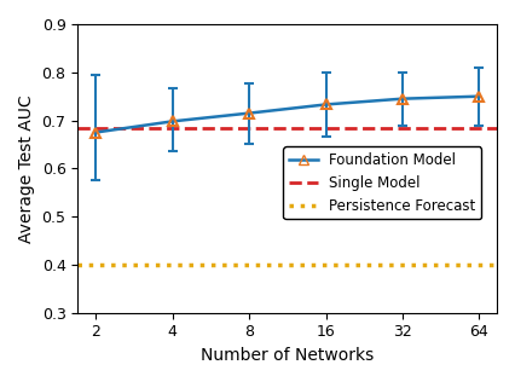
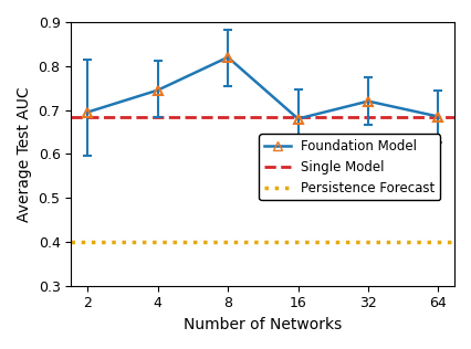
2: 0.675 -> 0.695
4: 0.698 -> 0.745
8: 0.715 -> 0.820
16: 0.733 -> 0.680
32: 0.745 -> 0.720
64: 0.750 -> 0.685
